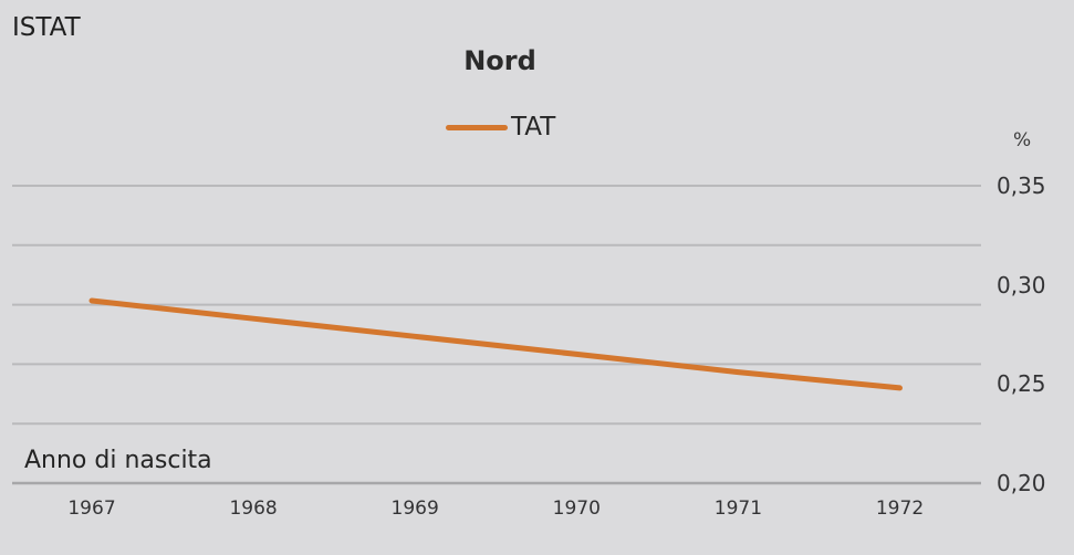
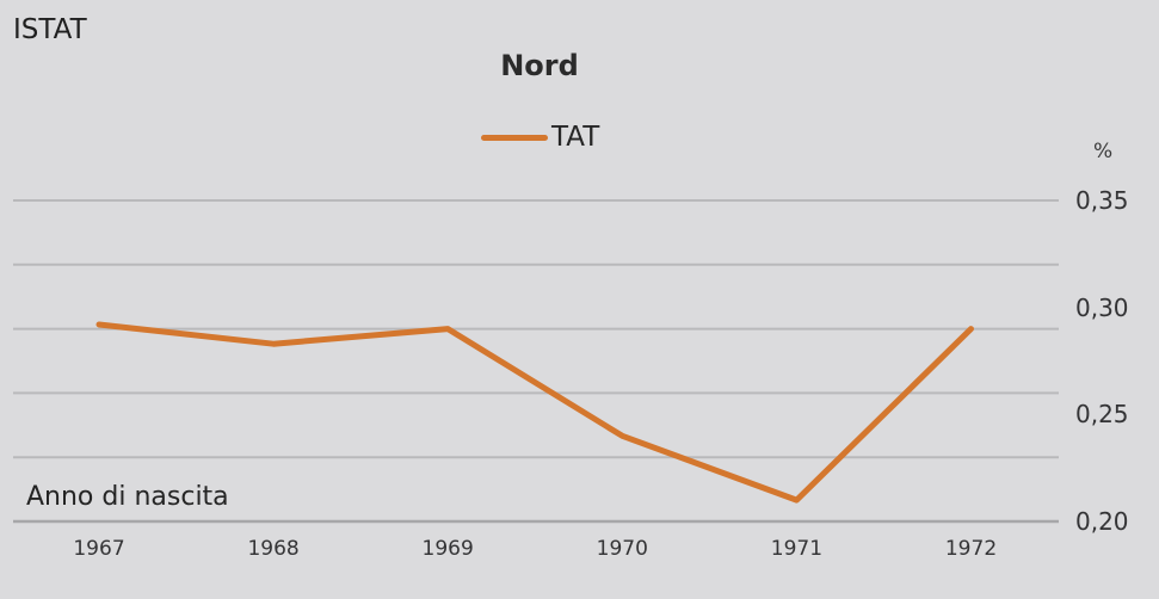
1969: 0,27 -> 0,29
1970: 0,27 -> 0,24
1971: 0,26 -> 0,21
1972: 0,25 -> 0,29
